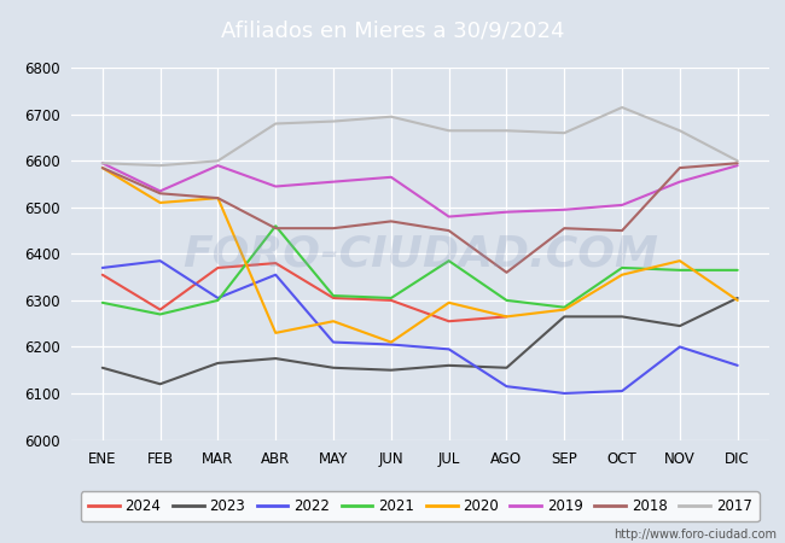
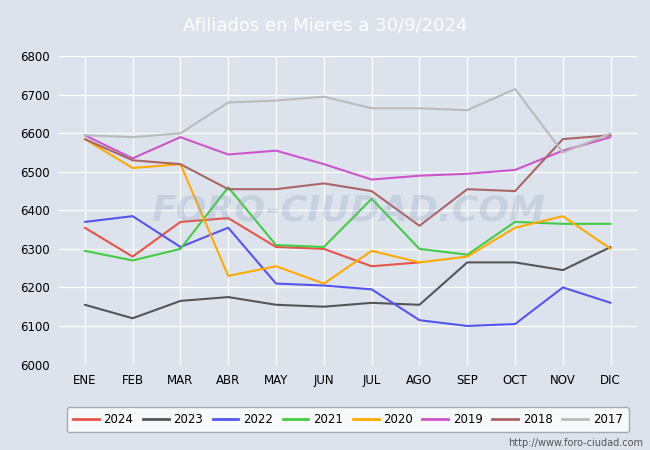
2019/JUN: 6565 -> 6520
2021/JUL: 6385 -> 6430
2017/NOV: 6665 -> 6550
